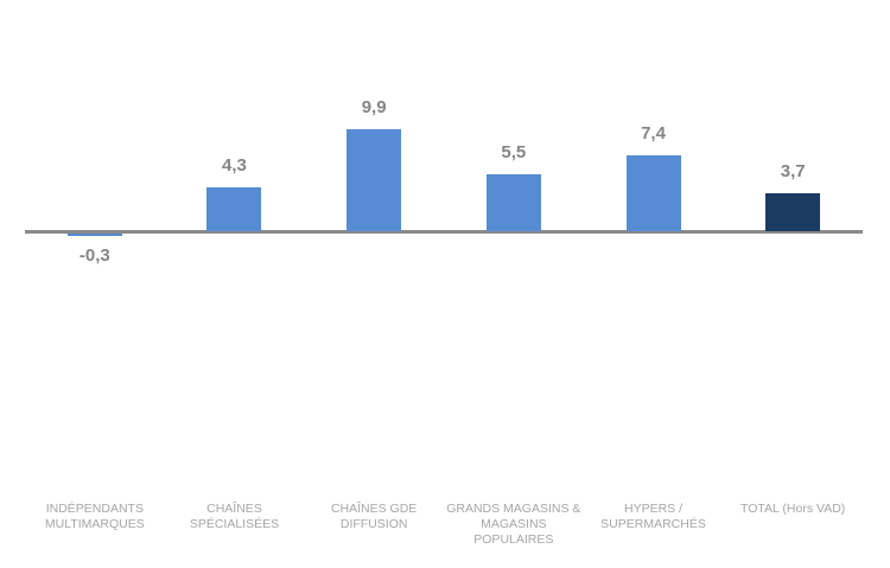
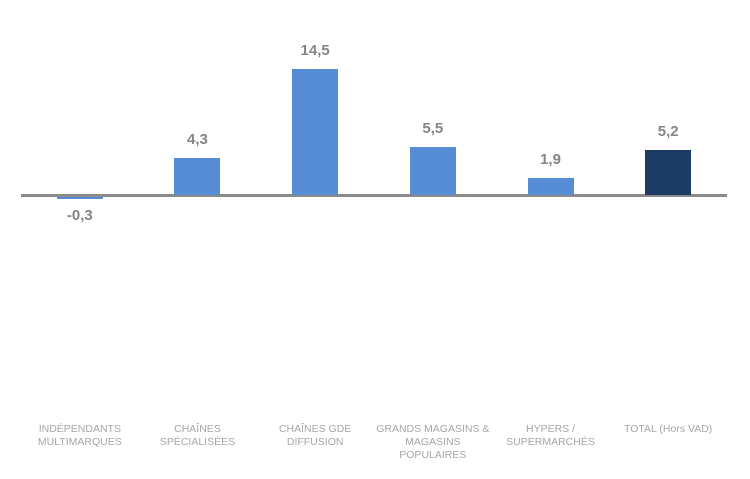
CHAÎNES GDE DIFFUSION: 9,9 -> 14,5
HYPERS / SUPERMARCHÉS: 7,4 -> 1,9
TOTAL (Hors VAD): 3,7 -> 5,2
